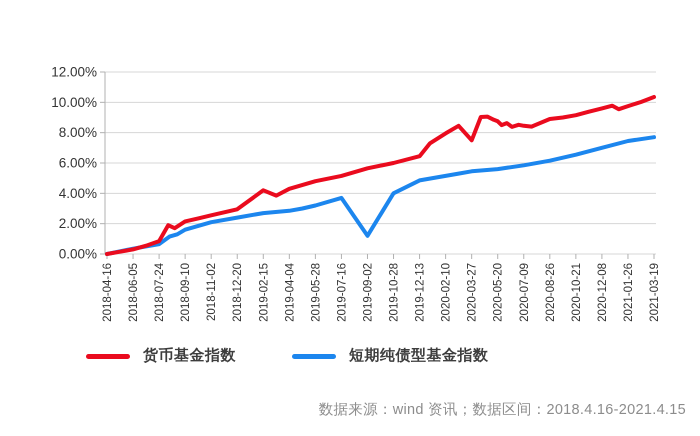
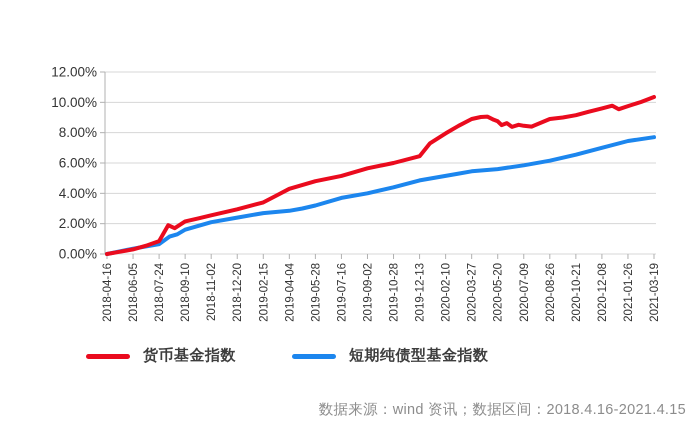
货币基金指数/2019-02-15: 4.2% -> 3.4%
短期纯债型基金指数/2019-09-02: 1.2% -> 4.0%
短期纯债型基金指数/2019-10-28: 4.0% -> 4.4%
货币基金指数/2020-03-27: 7.5% -> 8.9%
